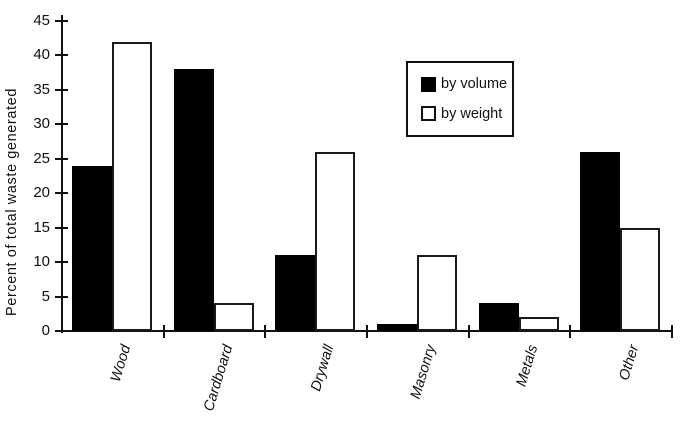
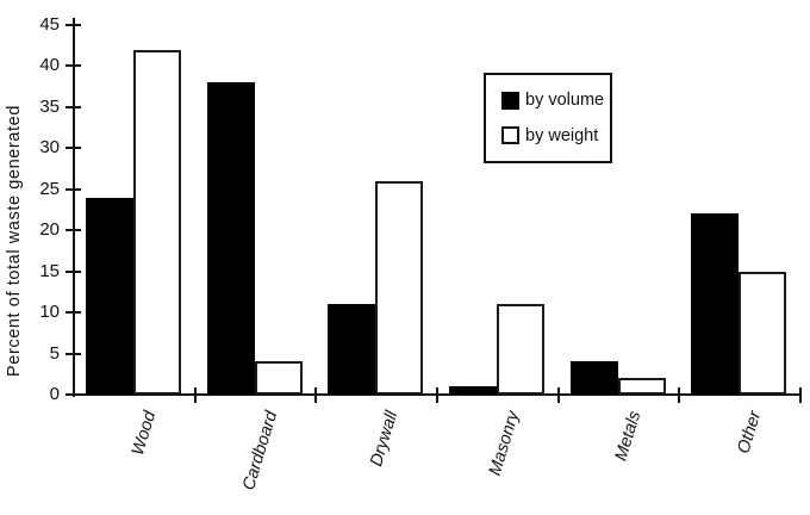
by volume/Other: 26 -> 22
